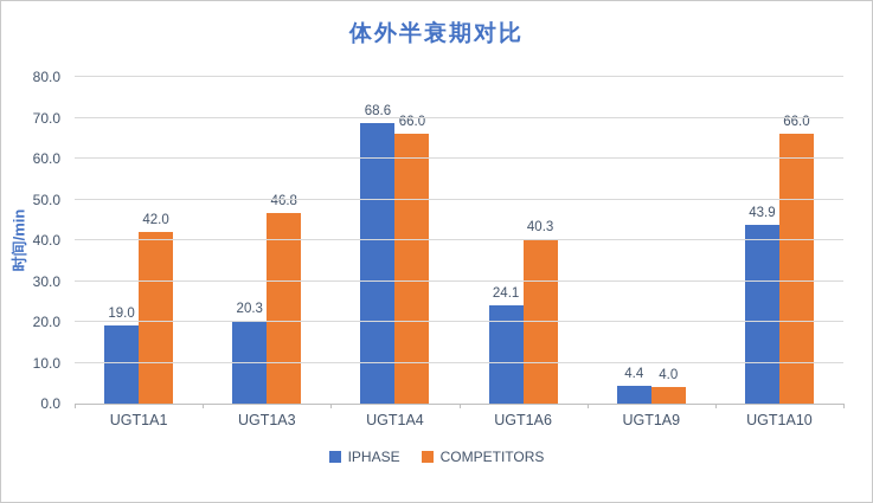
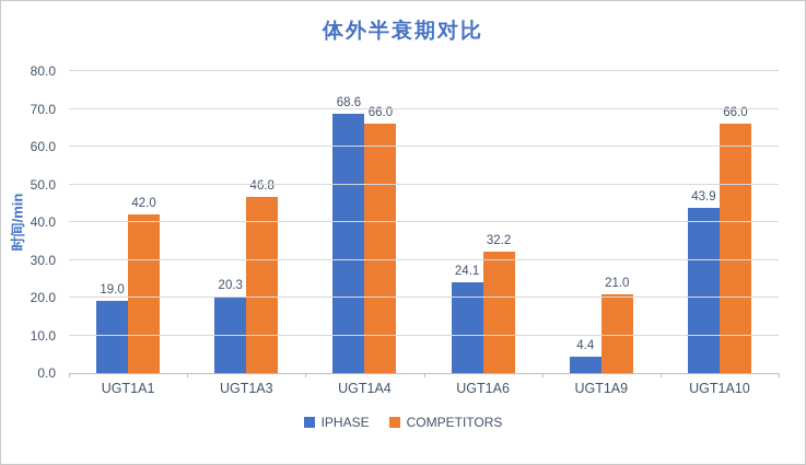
COMPETITORS/UGT1A6: 40.3 -> 32.2
COMPETITORS/UGT1A9: 4.0 -> 21.0
